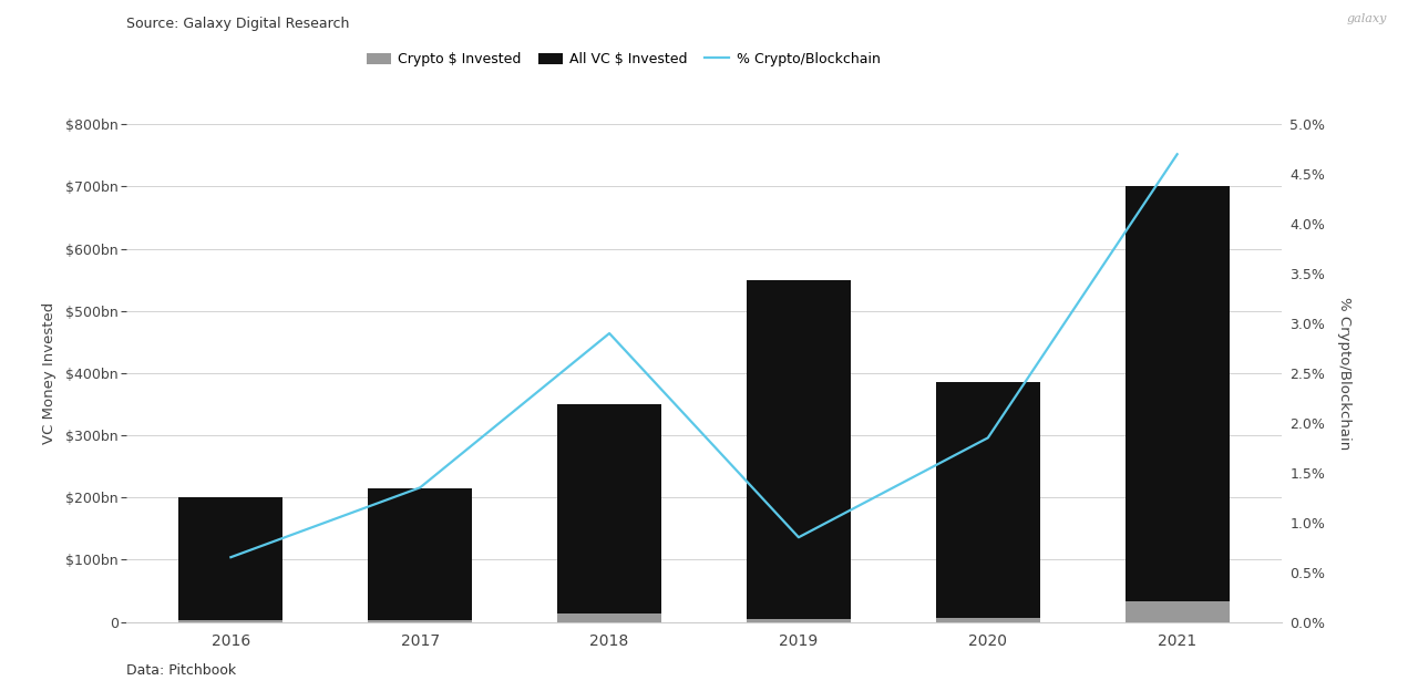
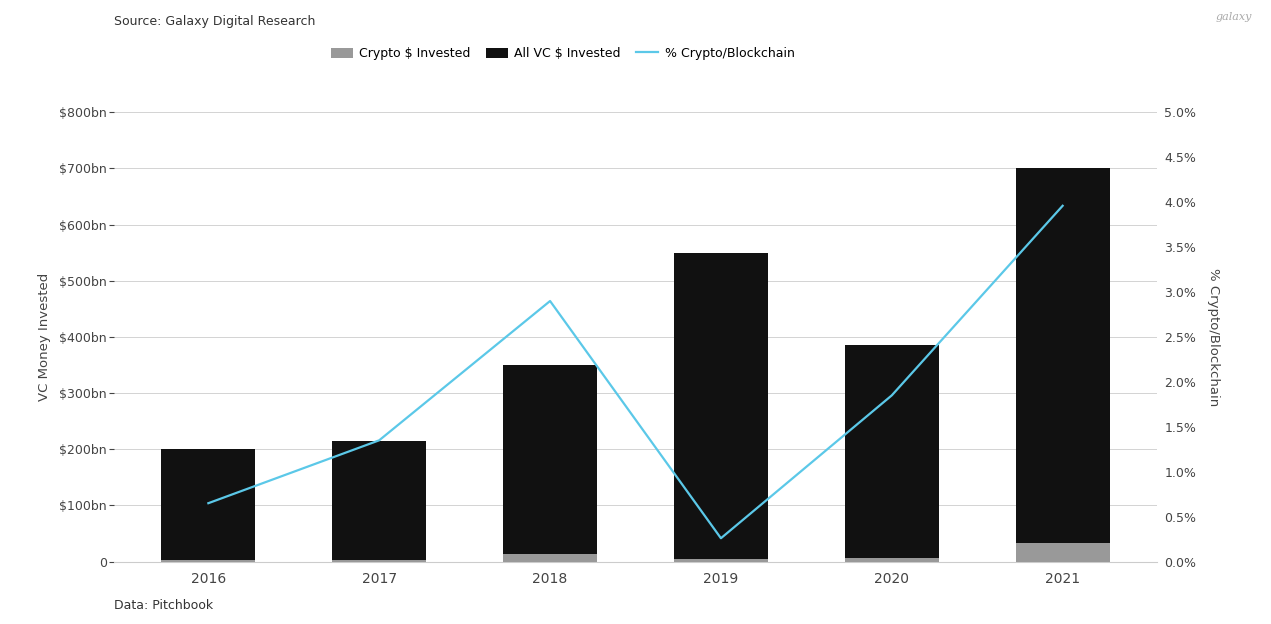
% Crypto/Blockchain/2019: 0.85% -> 0.26%
% Crypto/Blockchain/2021: 4.70% -> 3.96%
